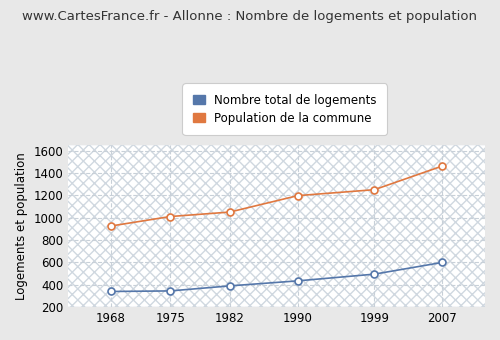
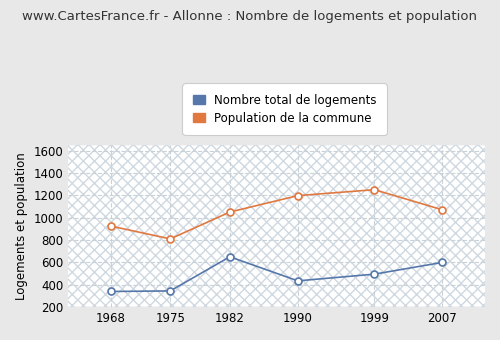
Population de la commune/1975: 1010 -> 810
Nombre total de logements/1982: 390 -> 650
Population de la commune/2007: 1460 -> 1070
